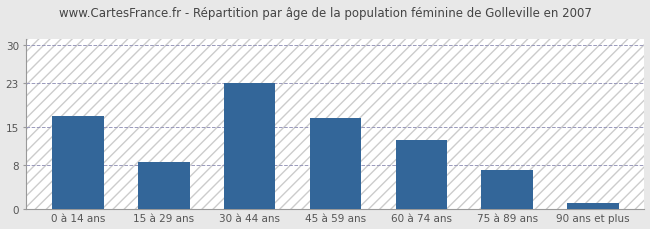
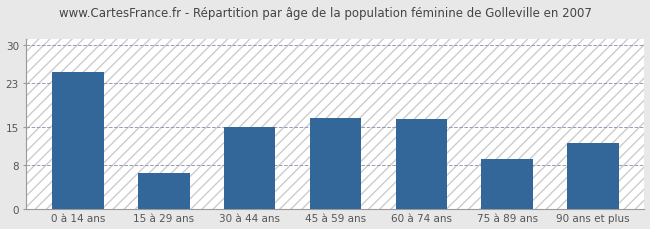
0 à 14 ans: 17.0 -> 25.0
15 à 29 ans: 8.5 -> 6.6
30 à 44 ans: 23.0 -> 15.0
60 à 74 ans: 12.5 -> 16.4
75 à 89 ans: 7.0 -> 9.0
90 ans et plus: 1.0 -> 12.0
